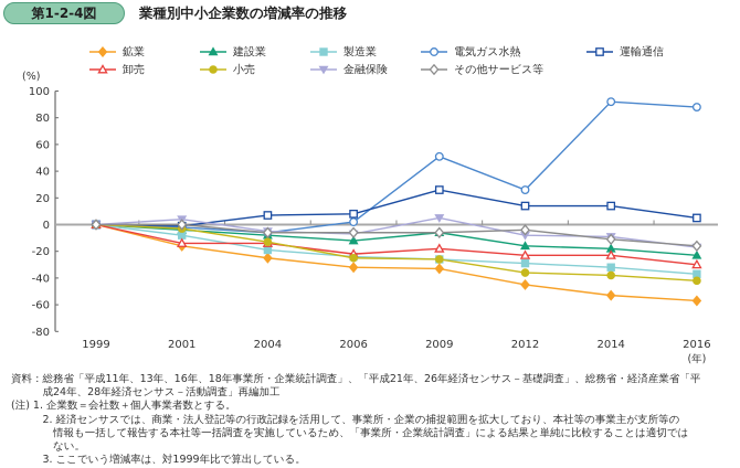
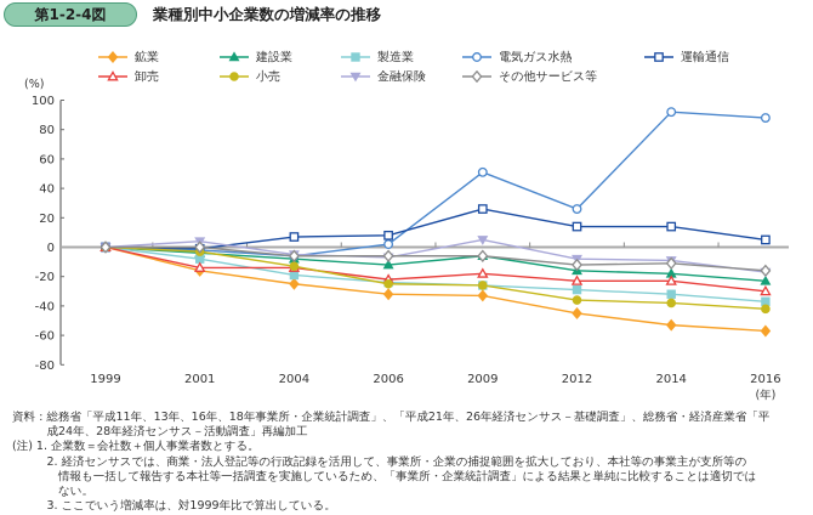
その他サービス等/2012: -4 -> -12
